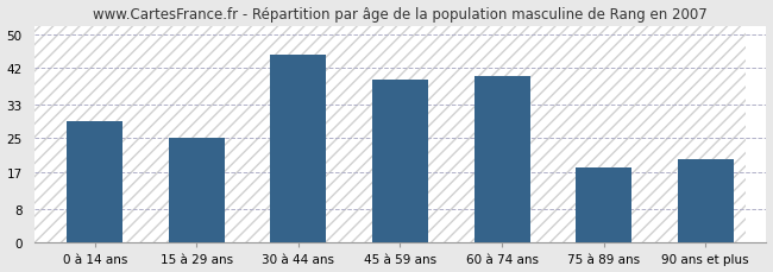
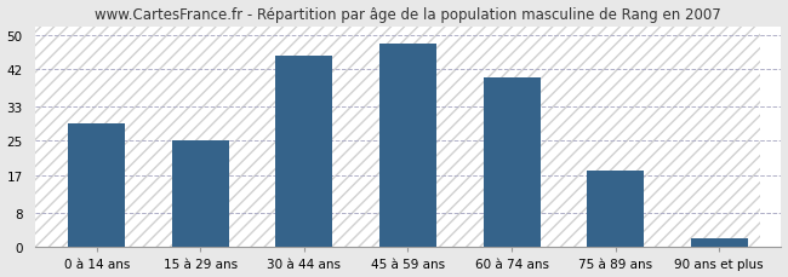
45 à 59 ans: 39 -> 48
90 ans et plus: 20 -> 2
